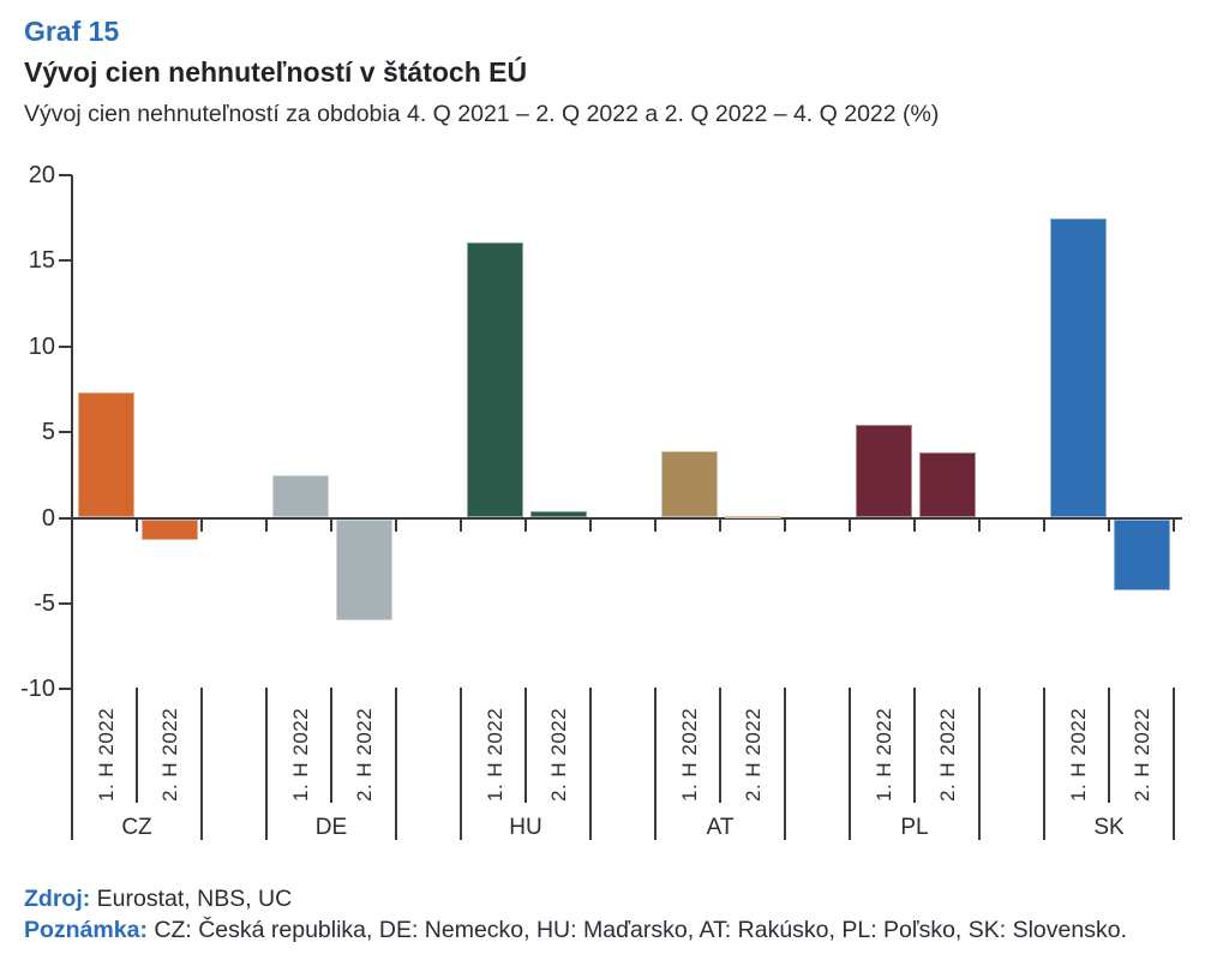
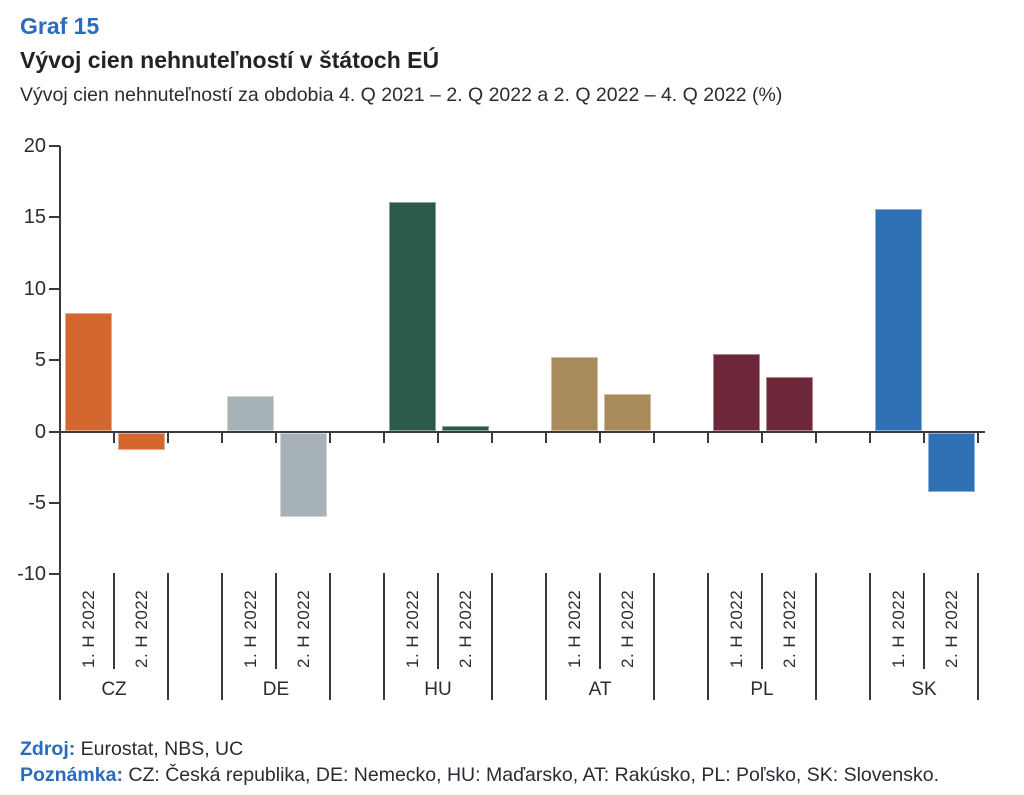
1. H 2022/CZ: 7.3 -> 8.3
1. H 2022/AT: 3.9 -> 5.2
2. H 2022/AT: 0.1 -> 2.6
1. H 2022/SK: 17.5 -> 15.6
